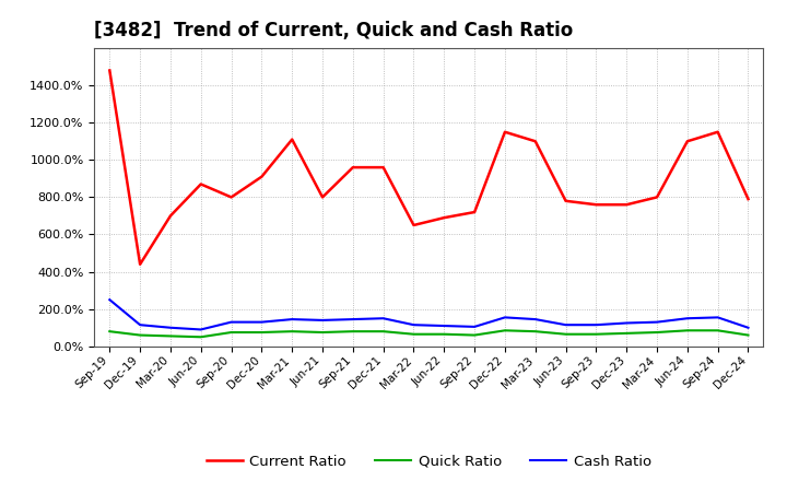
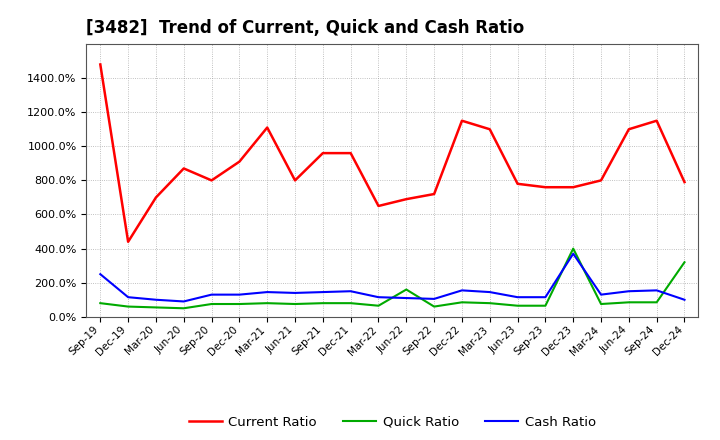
Quick Ratio/Jun-22: 60% -> 160%
Quick Ratio/Dec-23: 70% -> 400%
Cash Ratio/Dec-23: 120% -> 370%
Quick Ratio/Dec-24: 60% -> 320%
